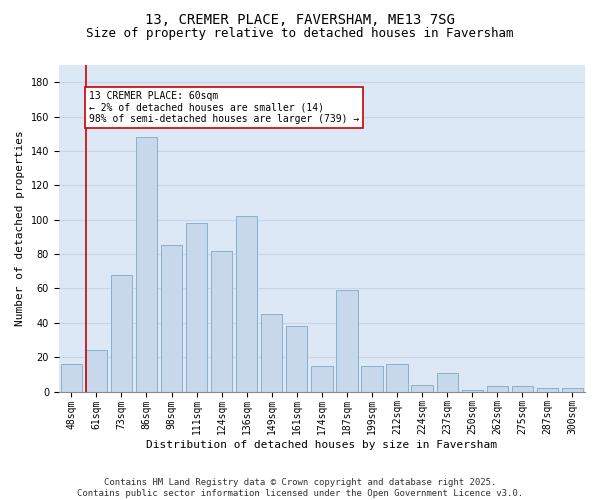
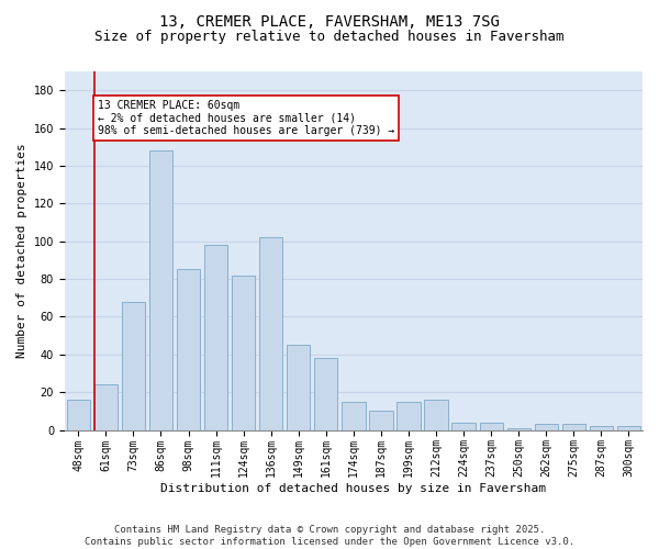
187sqm: 59 -> 10
237sqm: 11 -> 4
